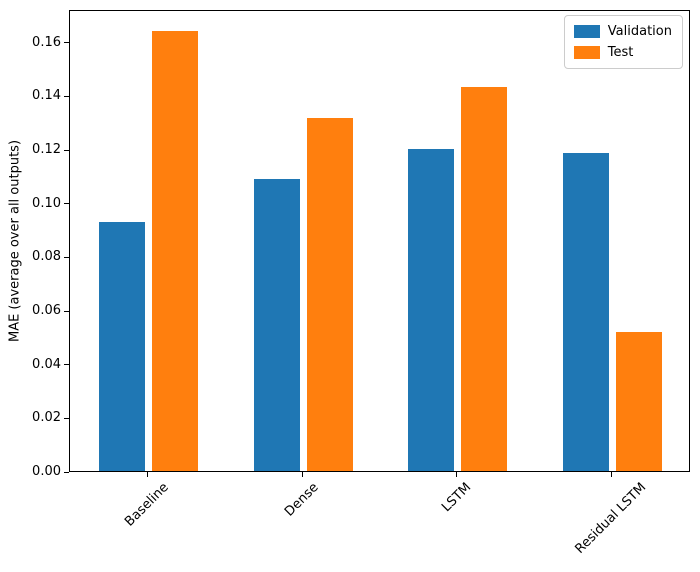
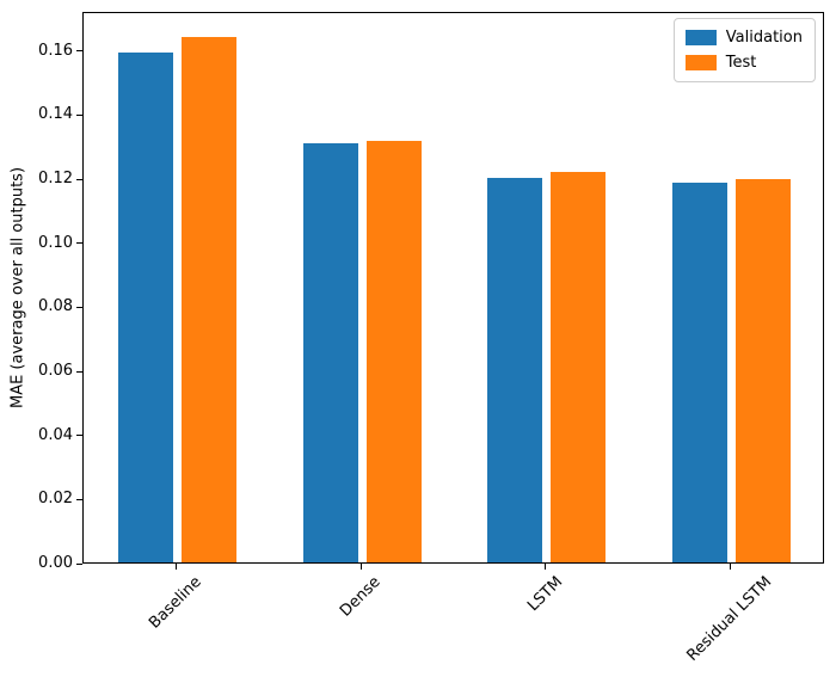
Validation/Baseline: 0.093 -> 0.159
Validation/Dense: 0.109 -> 0.131
Test/LSTM: 0.143 -> 0.122
Test/Residual LSTM: 0.052 -> 0.119
